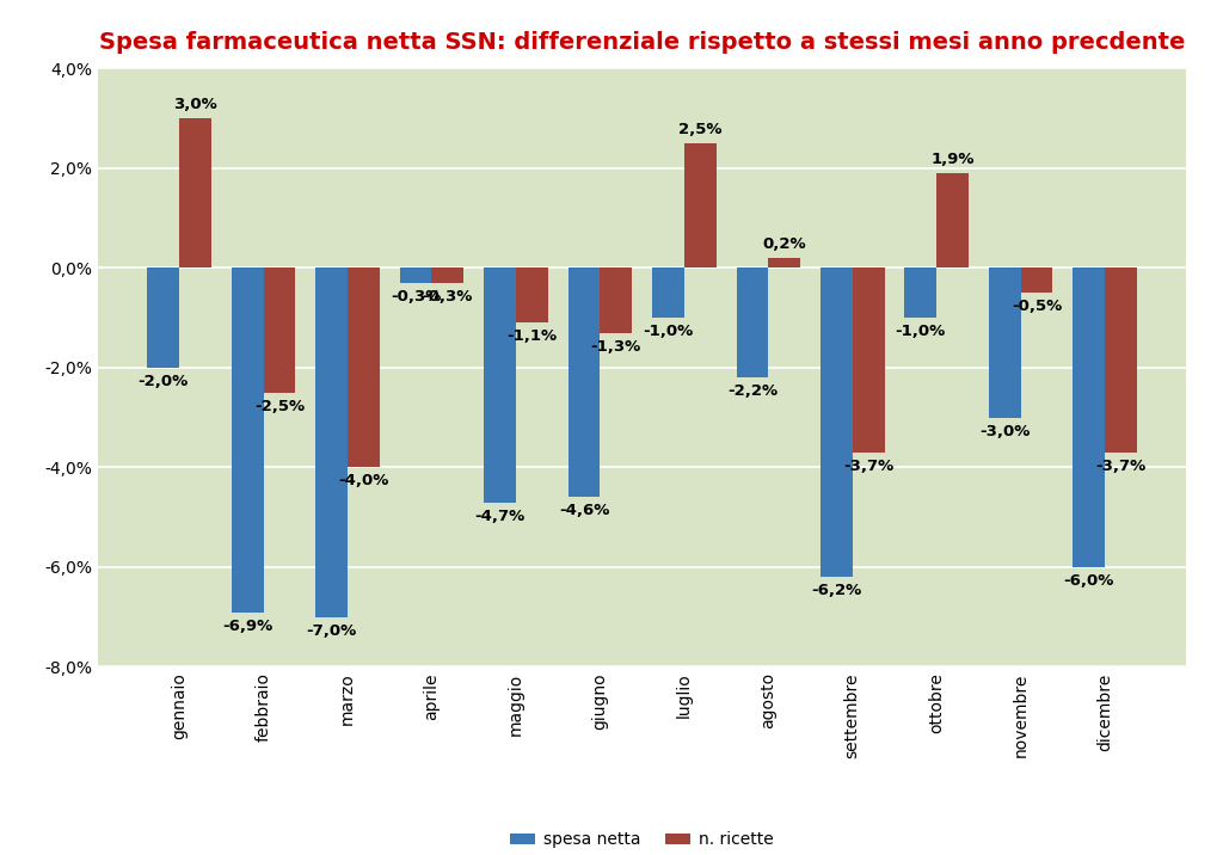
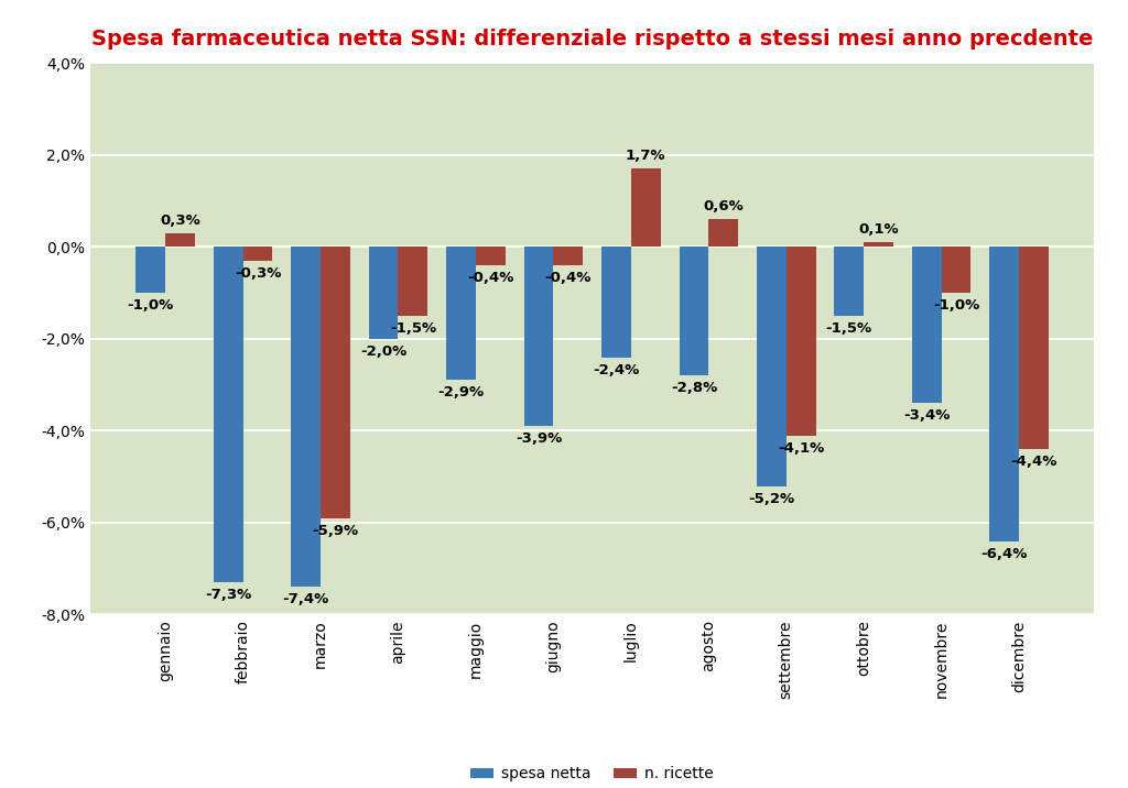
spesa netta/gennaio: -2,0% -> -1,0%
n. ricette/gennaio: 3,0% -> 0,3%
spesa netta/febbraio: -6,9% -> -7,3%
n. ricette/febbraio: -2,5% -> -0,3%
spesa netta/marzo: -7,0% -> -7,4%
n. ricette/marzo: -4,0% -> -5,9%
spesa netta/aprile: -0,3% -> -2,0%
n. ricette/aprile: -0,3% -> -1,5%
spesa netta/maggio: -4,7% -> -2,9%
n. ricette/maggio: -1,1% -> -0,4%
spesa netta/giugno: -4,6% -> -3,9%
n. ricette/giugno: -1,3% -> -0,4%
spesa netta/luglio: -1,0% -> -2,4%
n. ricette/luglio: 2,5% -> 1,7%
spesa netta/agosto: -2,2% -> -2,8%
n. ricette/agosto: 0,2% -> 0,6%
spesa netta/settembre: -6,2% -> -5,2%
n. ricette/settembre: -3,7% -> -4,1%
spesa netta/ottobre: -1,0% -> -1,5%
n. ricette/ottobre: 1,9% -> 0,1%
spesa netta/novembre: -3,0% -> -3,4%
n. ricette/novembre: -0,5% -> -1,0%
spesa netta/dicembre: -6,0% -> -6,4%
n. ricette/dicembre: -3,7% -> -4,4%
